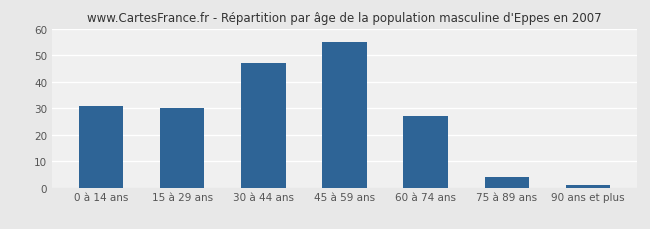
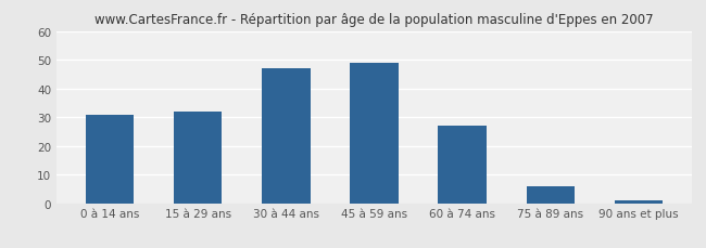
15 à 29 ans: 30 -> 32
45 à 59 ans: 55 -> 49
75 à 89 ans: 4 -> 6
